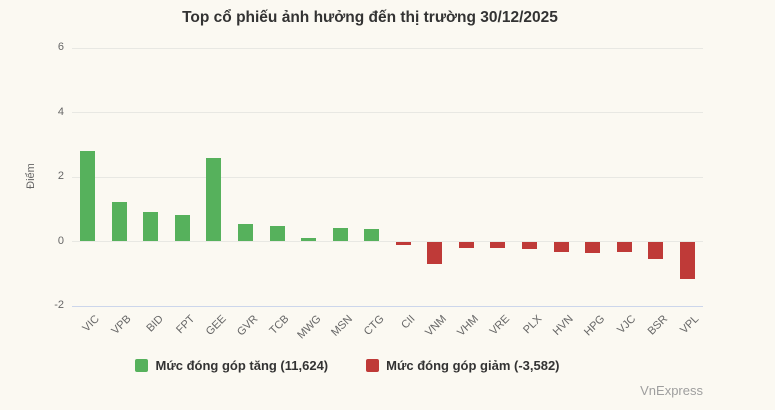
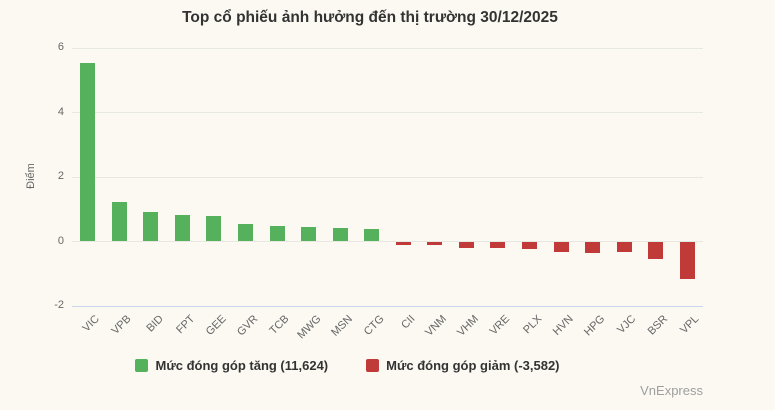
VIC: 2.8 -> 5.5
GEE: 2.6 -> 0.8
MWG: 0.1 -> 0.5
VNM: -0.7 -> -0.1
